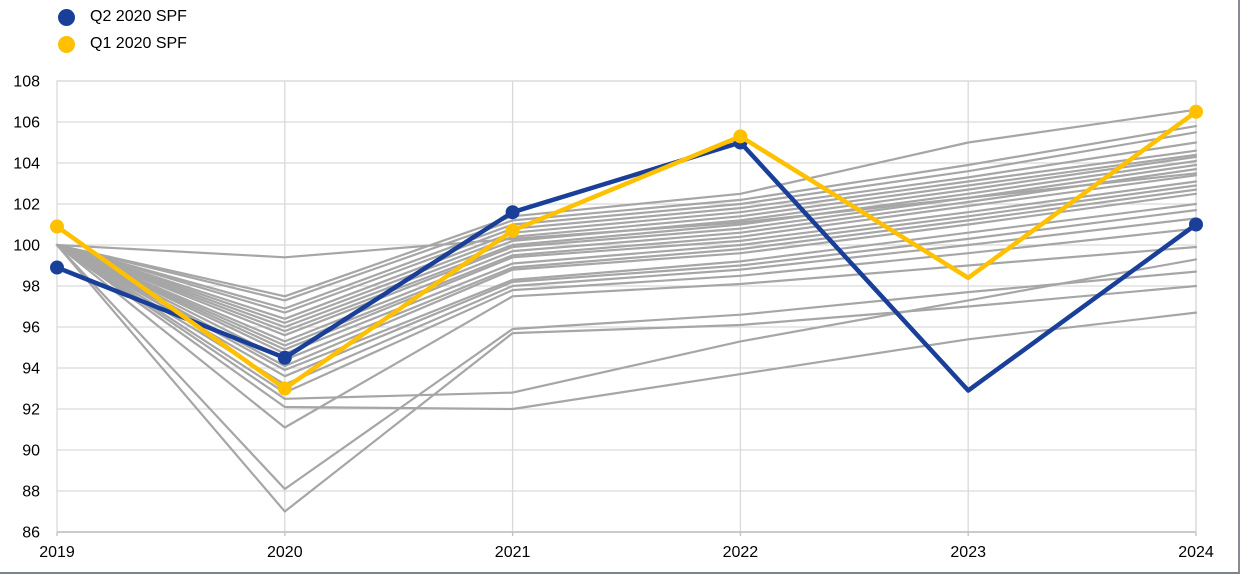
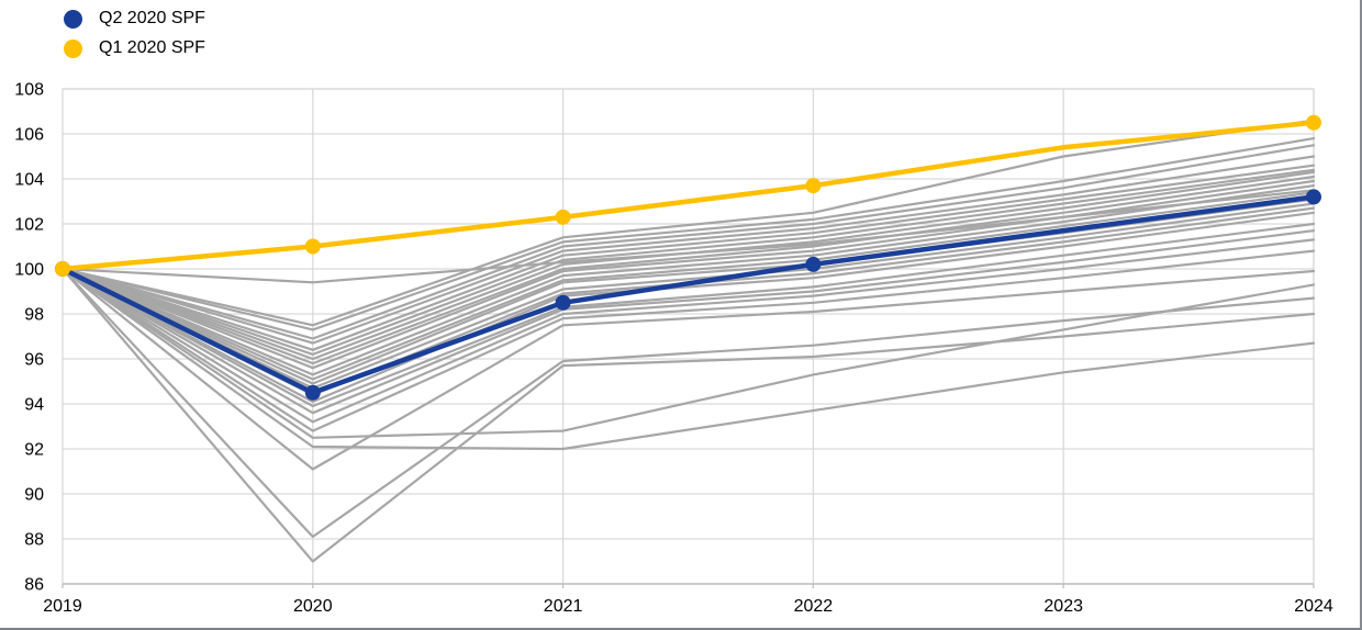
Q2 2020 SPF/2019: 98.9 -> 100.0
Q1 2020 SPF/2019: 100.9 -> 100.0
Q1 2020 SPF/2020: 93.0 -> 101.0
Q2 2020 SPF/2021: 101.6 -> 98.5
Q1 2020 SPF/2021: 100.7 -> 102.3
Q2 2020 SPF/2022: 105.0 -> 100.2
Q1 2020 SPF/2022: 105.3 -> 103.7
Q2 2020 SPF/2023: 92.9 -> 101.7
Q1 2020 SPF/2023: 98.4 -> 105.4
Q2 2020 SPF/2024: 101.0 -> 103.2
